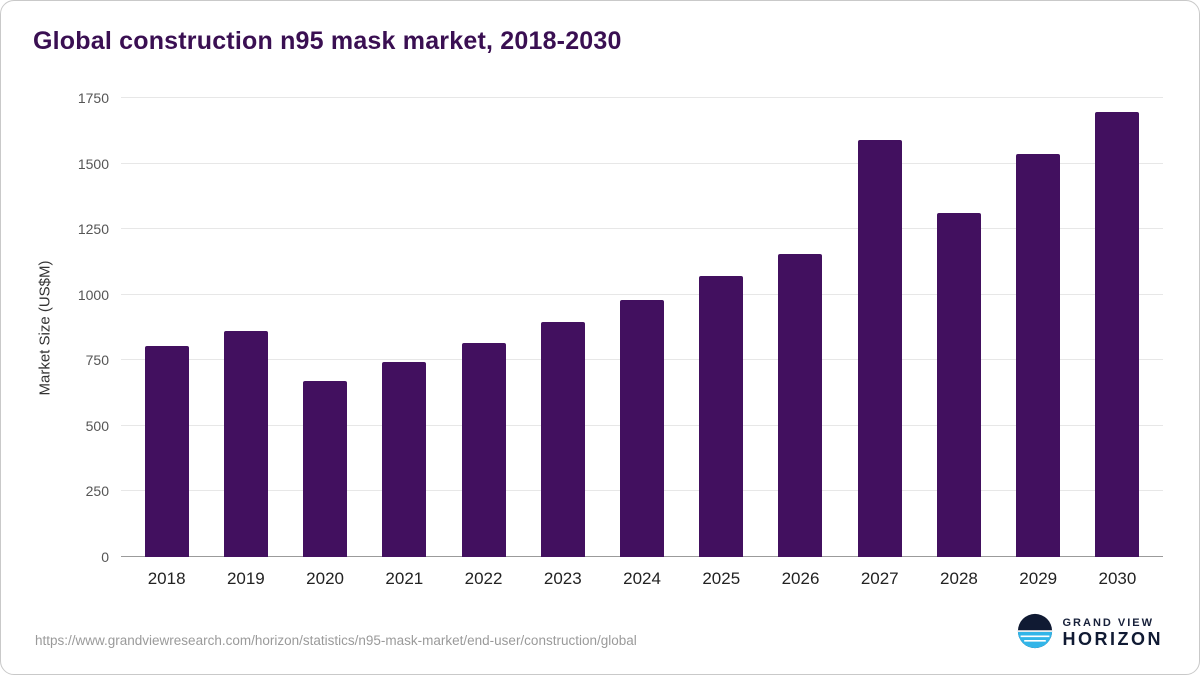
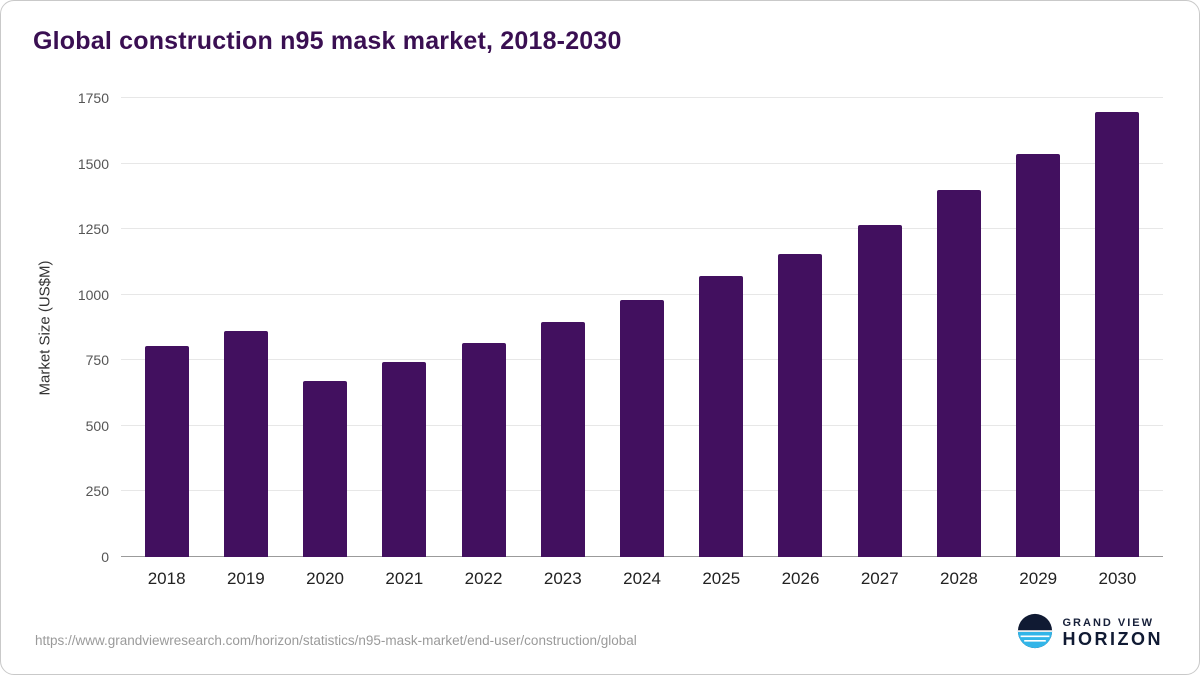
2027: 1590 -> 1260
2028: 1310 -> 1400
